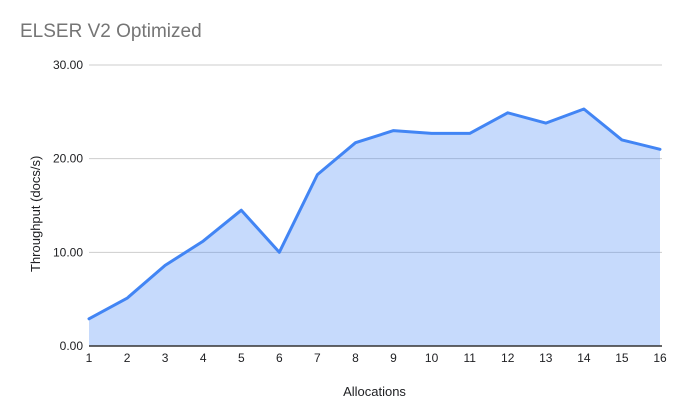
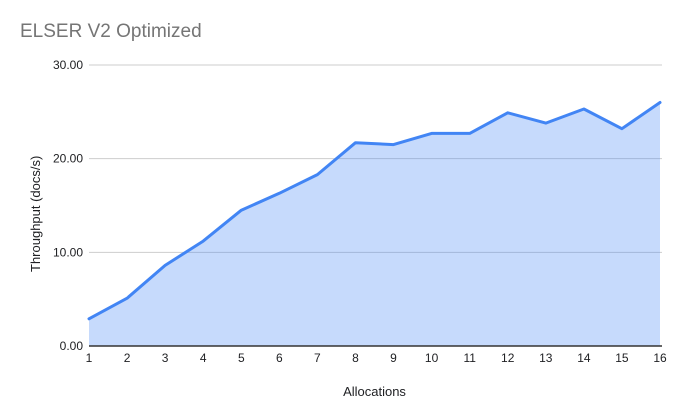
6: 10 -> 16
9: 23 -> 22
15: 22 -> 23
16: 21 -> 26
